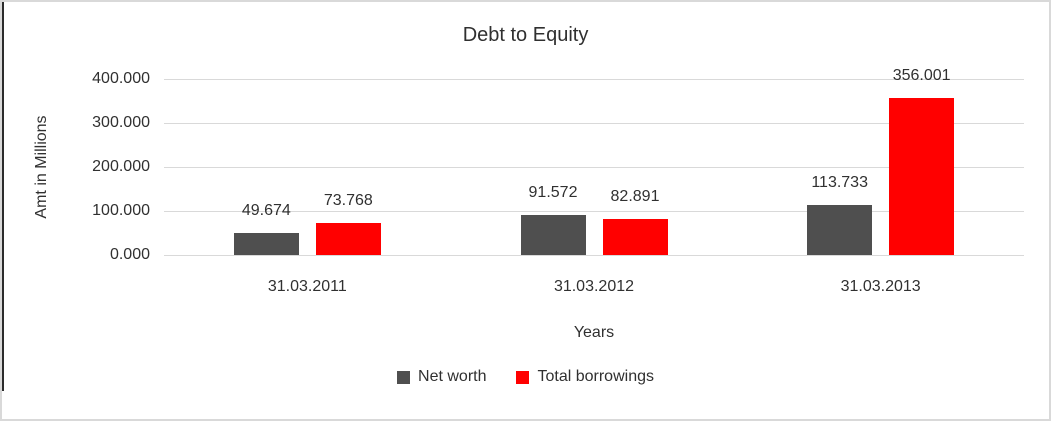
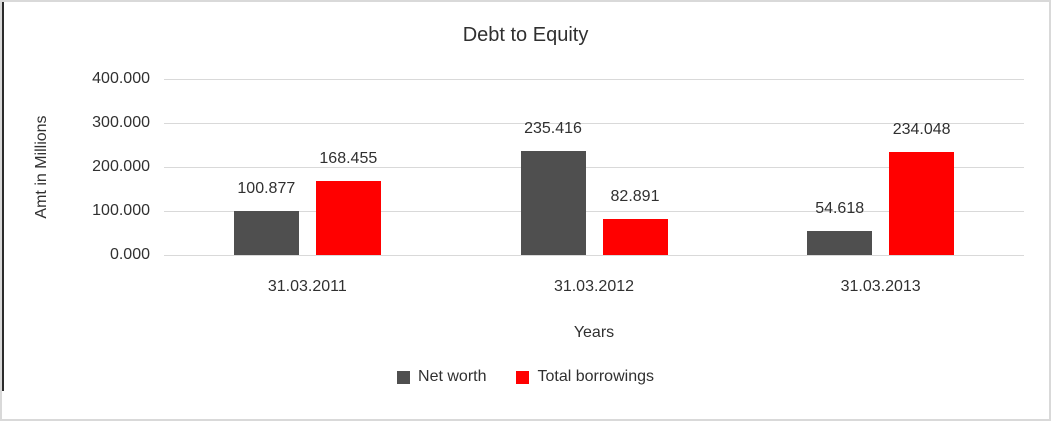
Net worth/31.03.2011: 49.674 -> 100.877
Total borrowings/31.03.2011: 73.768 -> 168.455
Net worth/31.03.2012: 91.572 -> 235.416
Net worth/31.03.2013: 113.733 -> 54.618
Total borrowings/31.03.2013: 356.001 -> 234.048
